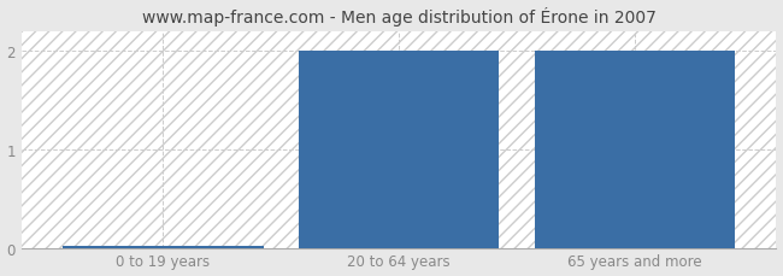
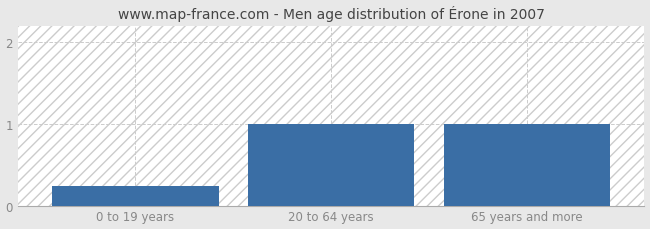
0 to 19 years: 0.02 -> 0.24
20 to 64 years: 2.00 -> 1.00
65 years and more: 2.00 -> 1.00
